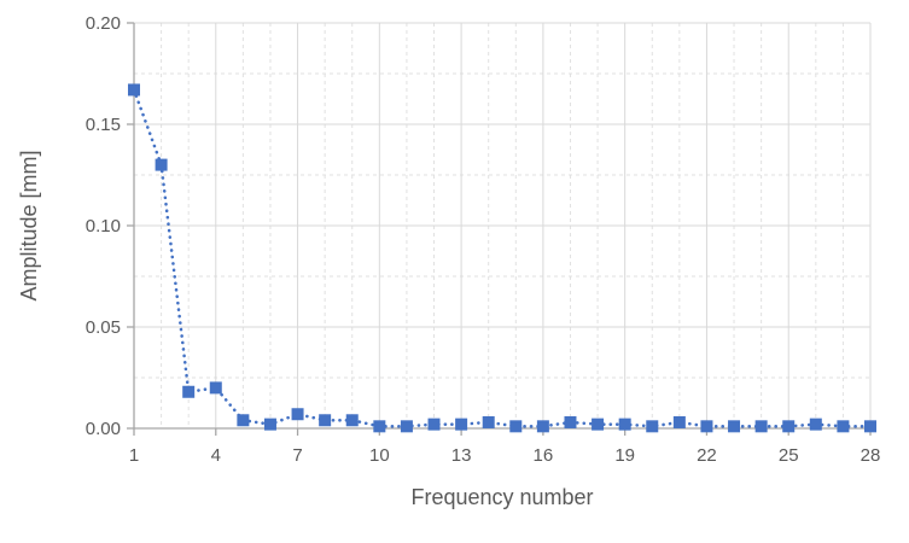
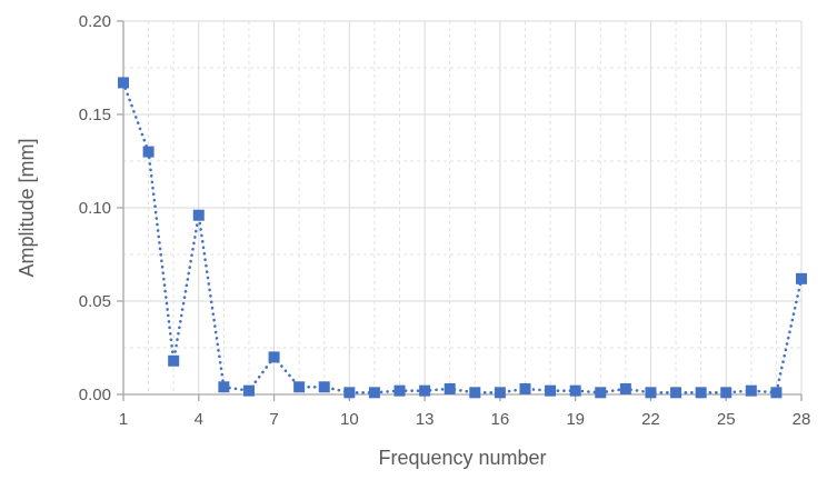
4: 0.020 -> 0.096
7: 0.007 -> 0.020
28: 0.001 -> 0.062
